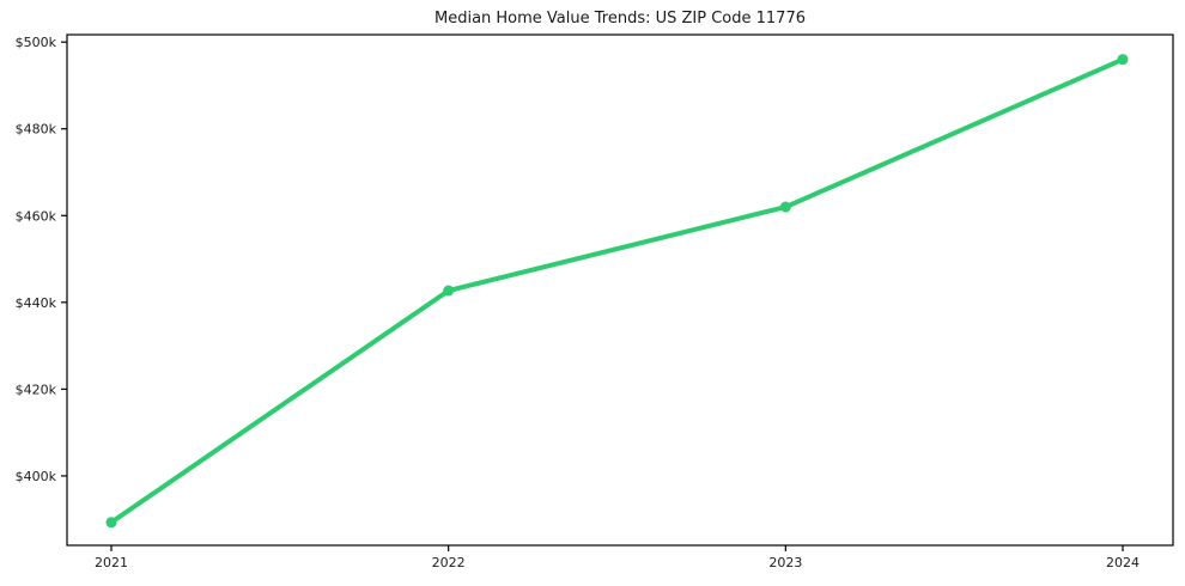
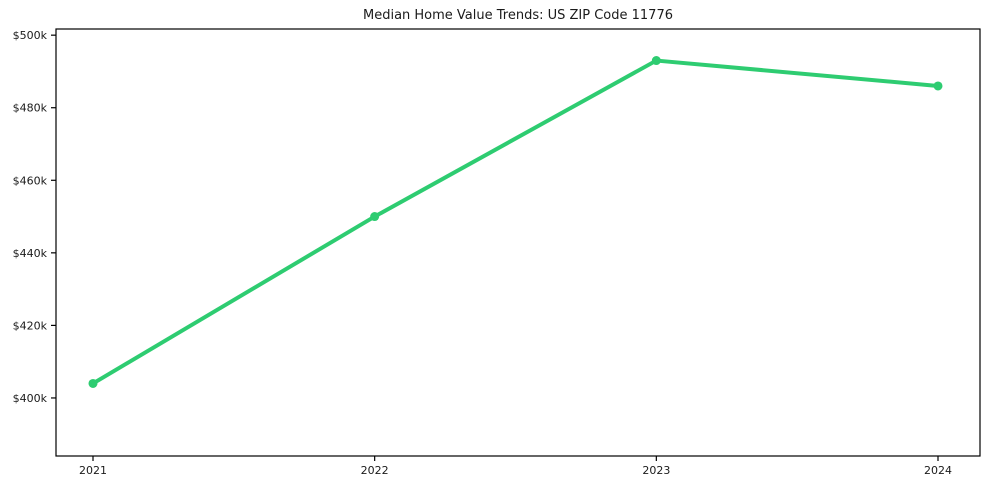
2021: $389k -> $404k
2022: $443k -> $450k
2023: $462k -> $493k
2024: $496k -> $486k
